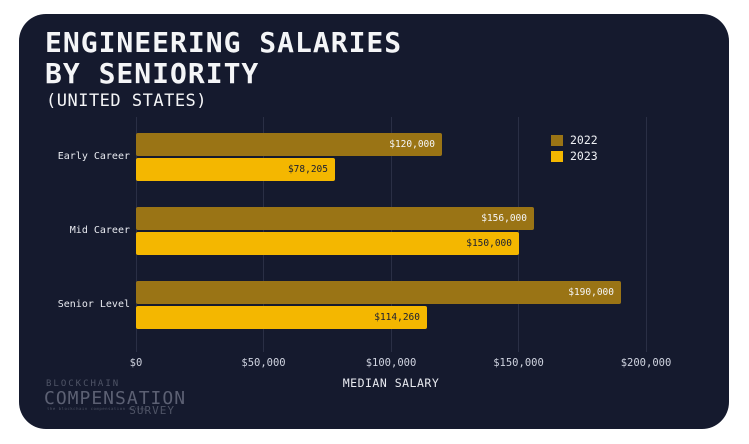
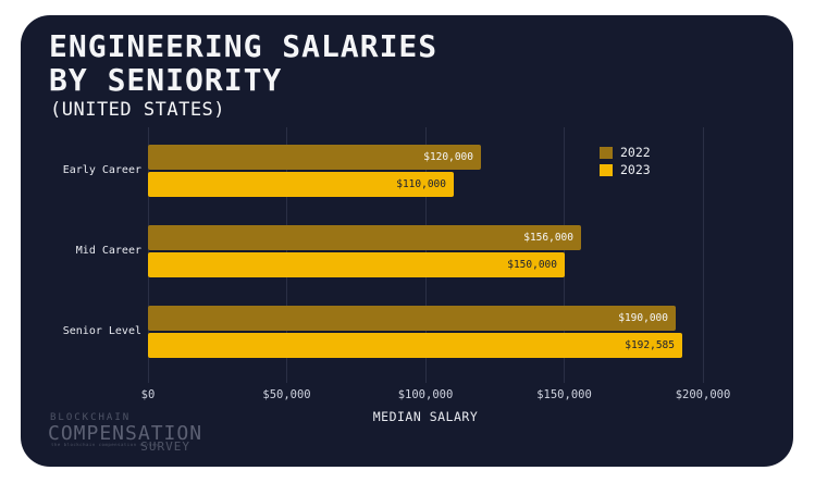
2023/Early Career: $78,205 -> $110,000
2023/Senior Level: $114,260 -> $192,585
